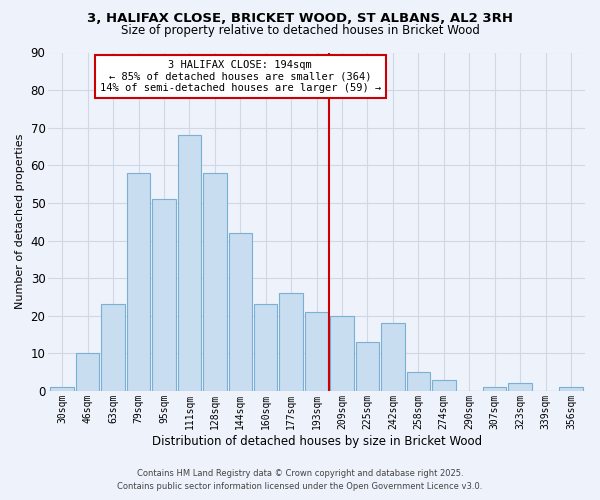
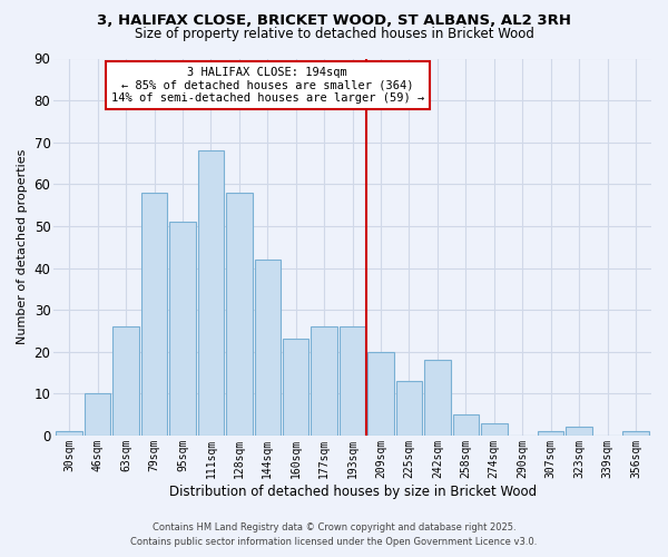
63sqm: 23 -> 26
193sqm: 21 -> 26
